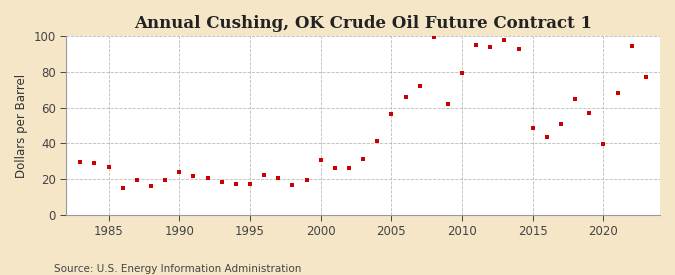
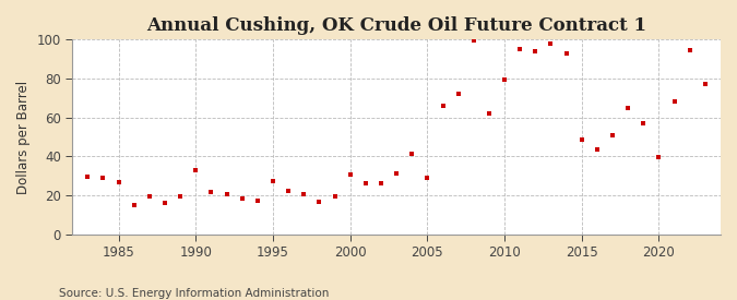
1990: 24 -> 33
1995: 17 -> 27
2005: 56 -> 29
